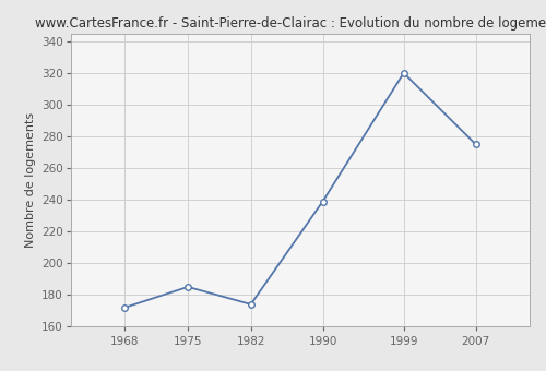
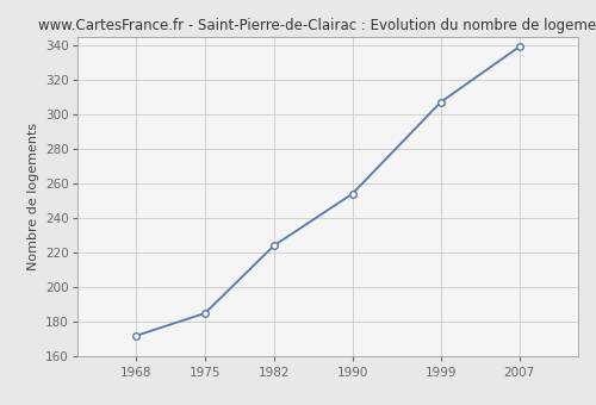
1982: 174 -> 224
1990: 239 -> 254
1999: 320 -> 307
2007: 275 -> 339
